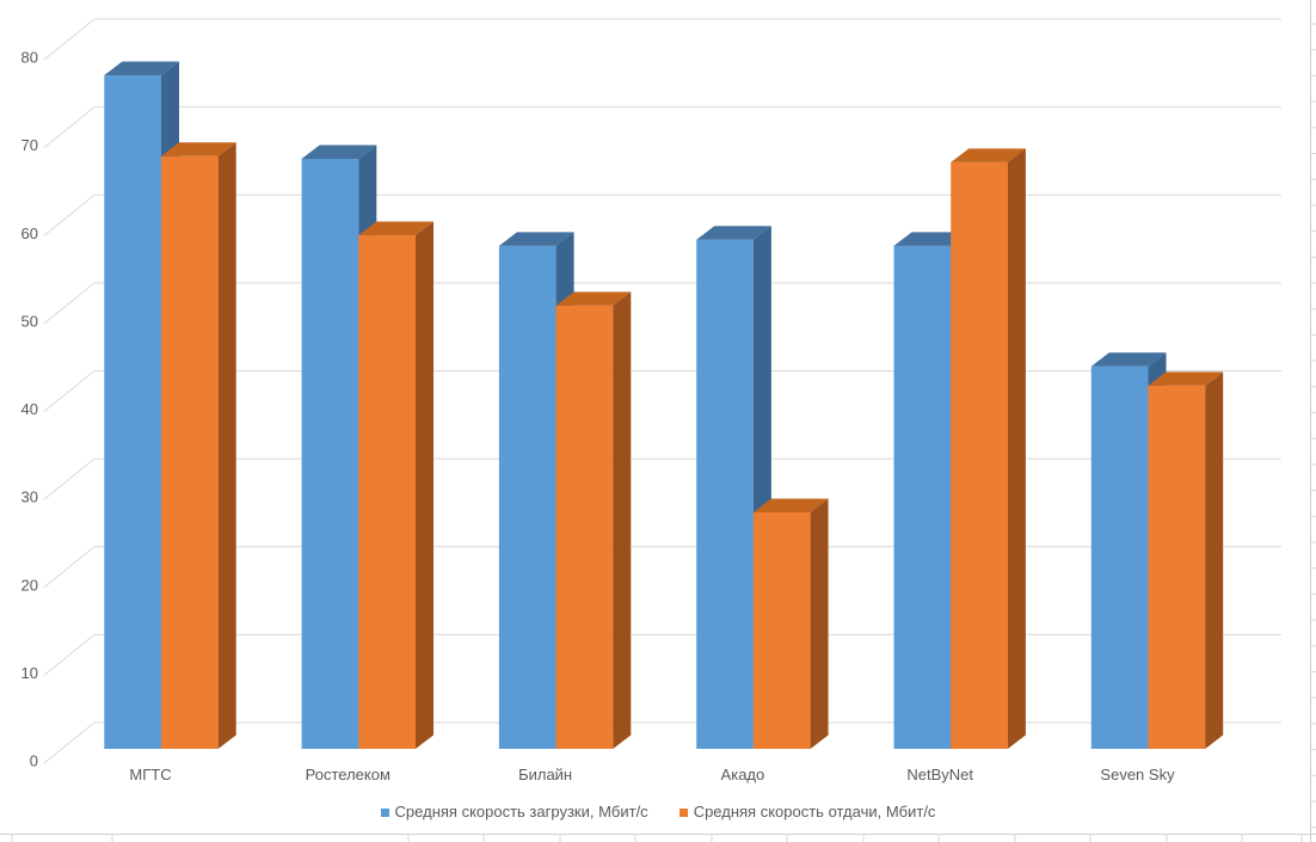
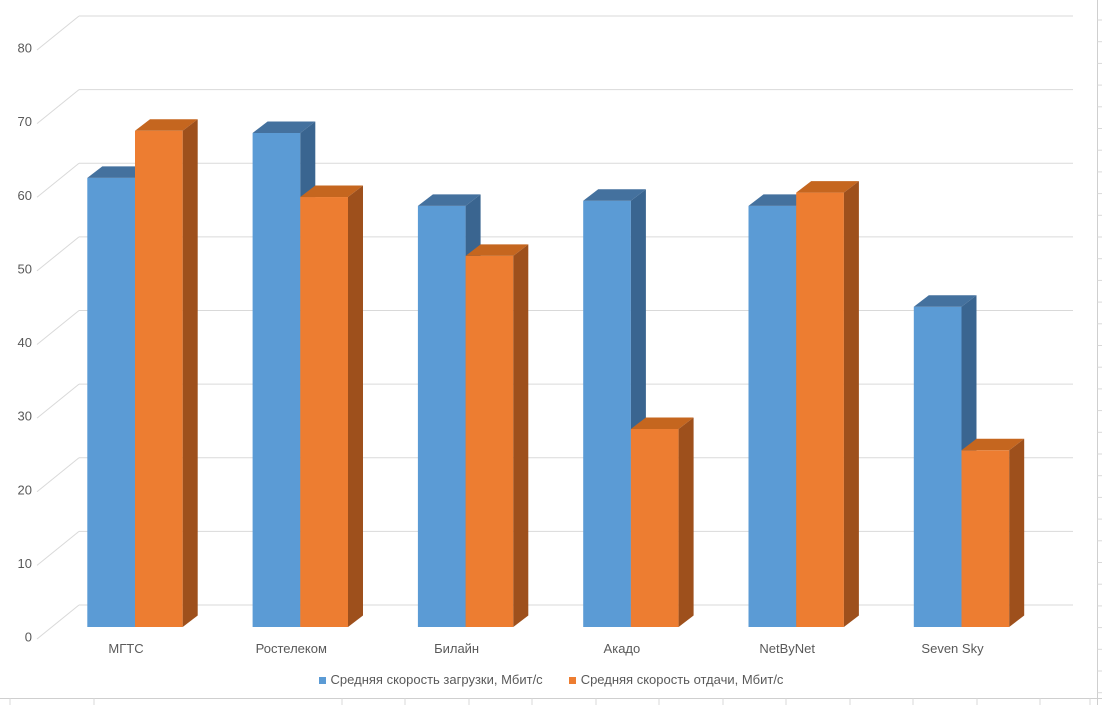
Средняя скорость загрузки, Мбит/с/МГТС: 77 -> 61
Средняя скорость отдачи, Мбит/с/NetByNet: 67 -> 59
Средняя скорость отдачи, Мбит/с/Seven Sky: 41 -> 24
